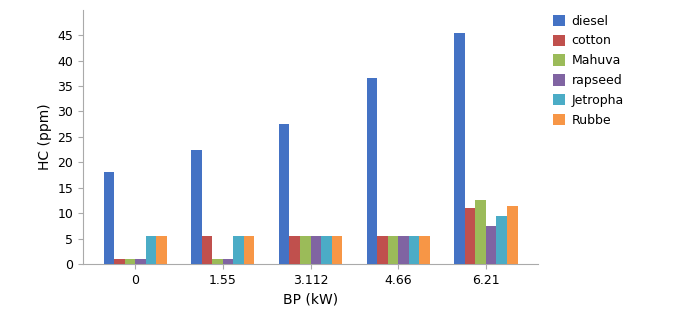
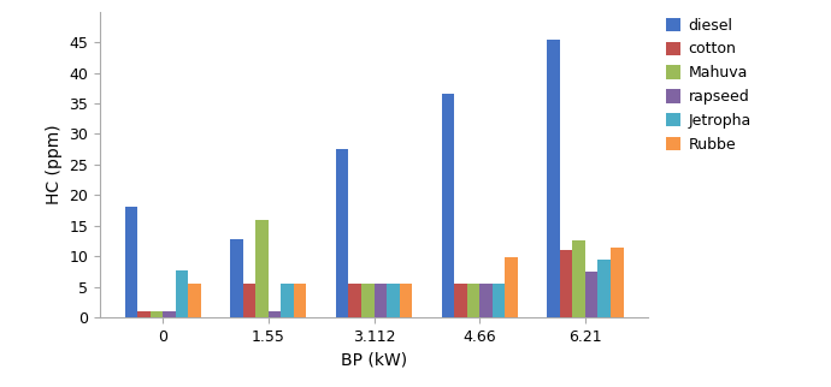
Jetropha/0: 5.5 -> 7.6
diesel/1.55: 22.5 -> 12.8
Mahuva/1.55: 1.0 -> 16.0
Rubbe/4.66: 5.5 -> 9.8
